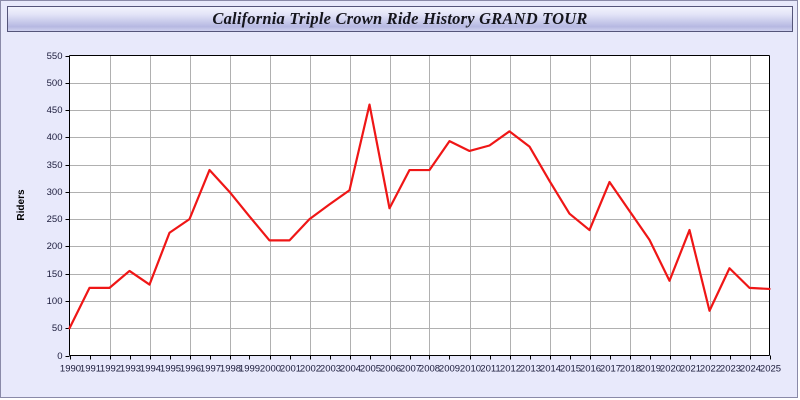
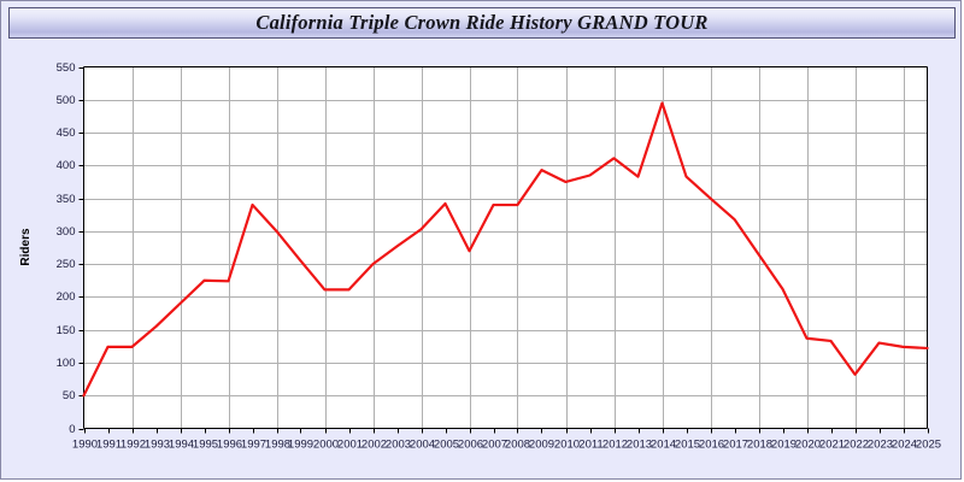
1994: 130 -> 190
1996: 250 -> 220
2005: 460 -> 340
2014: 320 -> 500
2015: 260 -> 380
2016: 230 -> 350
2021: 230 -> 130
2023: 160 -> 130
